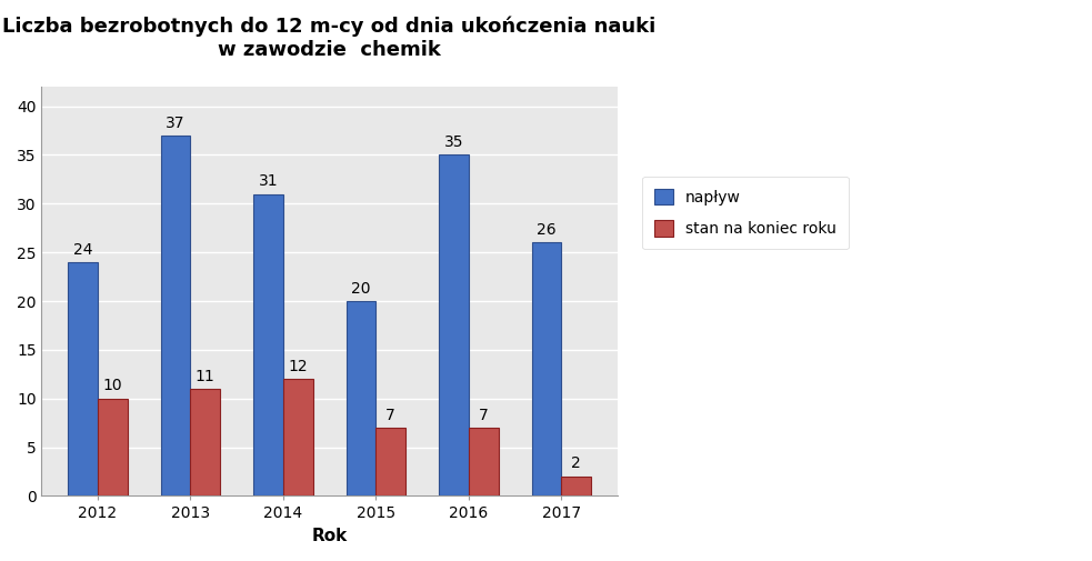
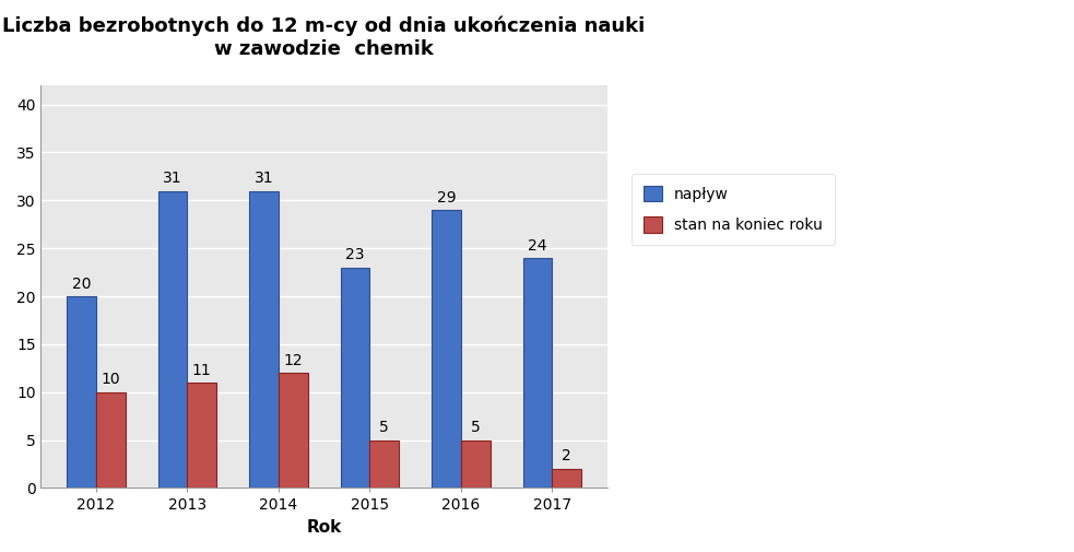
napływ/2012: 24 -> 20
napływ/2013: 37 -> 31
napływ/2015: 20 -> 23
stan na koniec roku/2015: 7 -> 5
napływ/2016: 35 -> 29
stan na koniec roku/2016: 7 -> 5
napływ/2017: 26 -> 24
